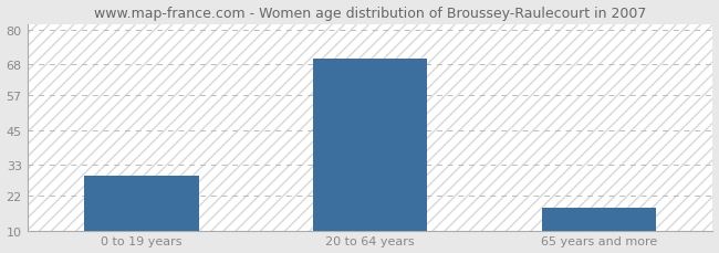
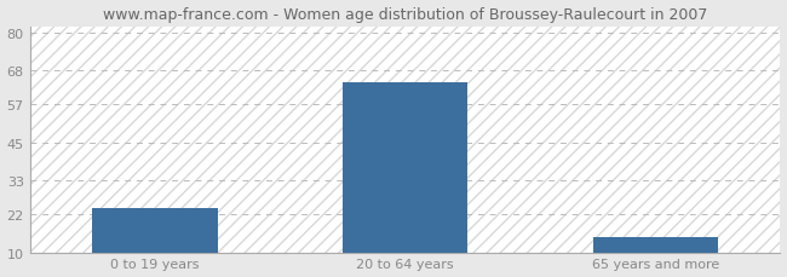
0 to 19 years: 29 -> 24
20 to 64 years: 70 -> 64
65 years and more: 18 -> 15
